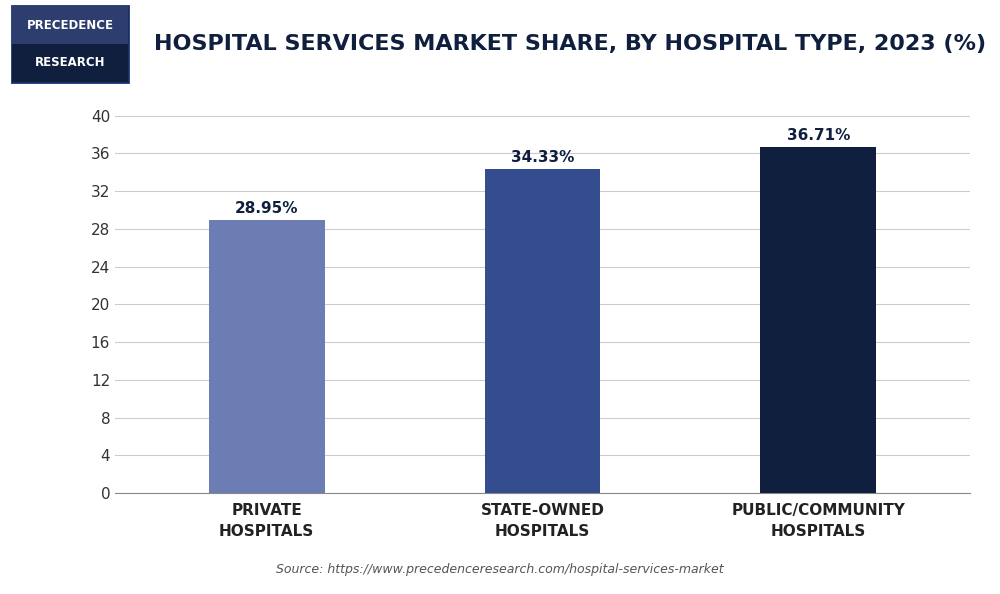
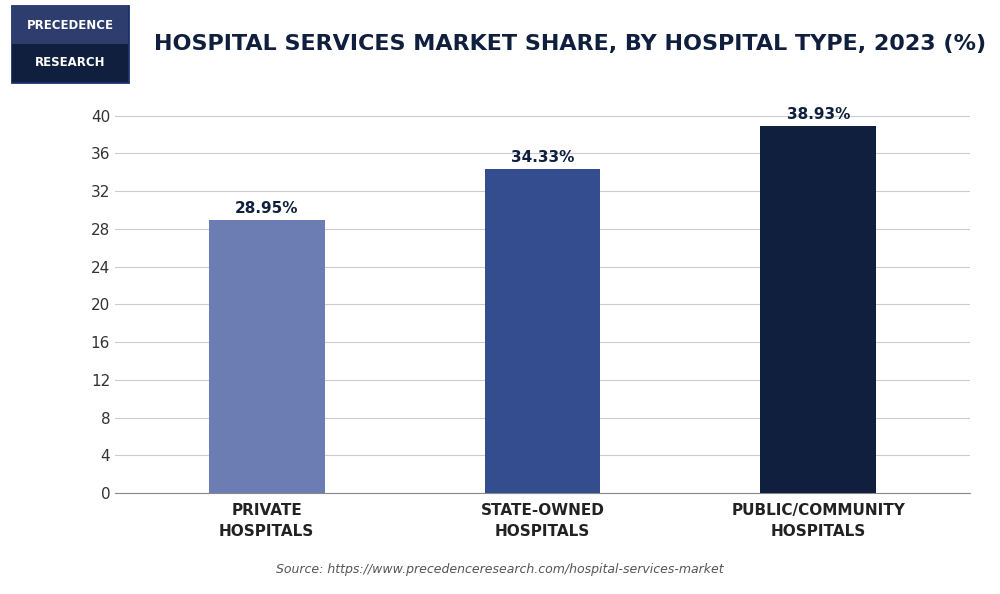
PUBLIC/COMMUNITY HOSPITALS: 36.71% -> 38.93%
